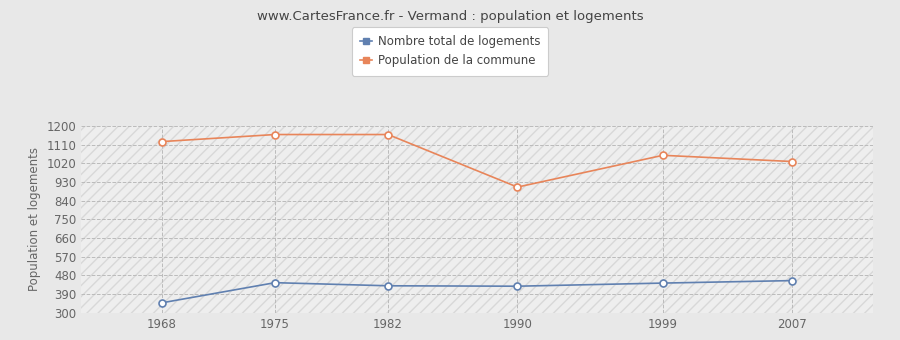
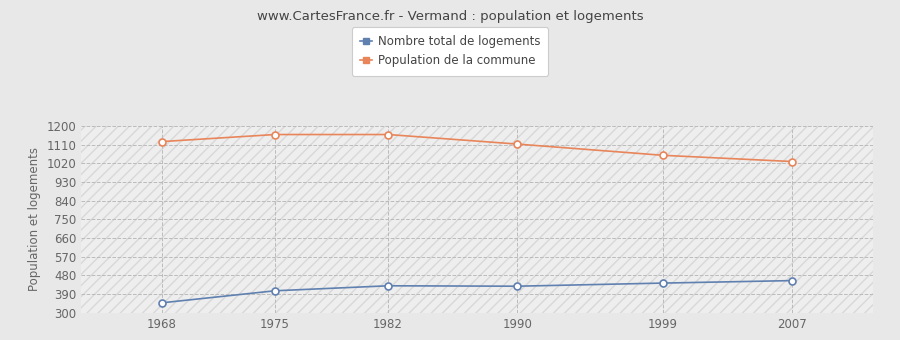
Nombre total de logements/1975: 445 -> 406
Population de la commune/1990: 905 -> 1112
